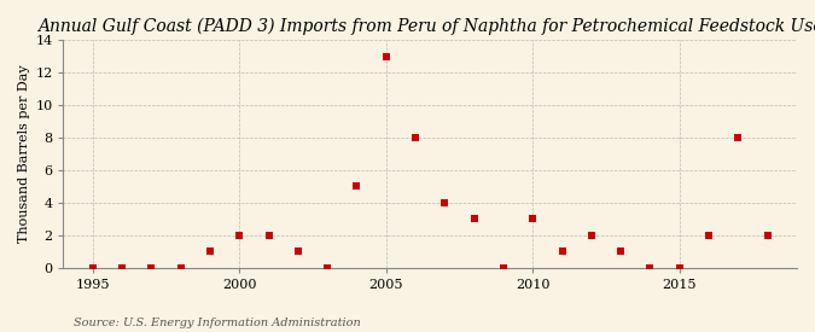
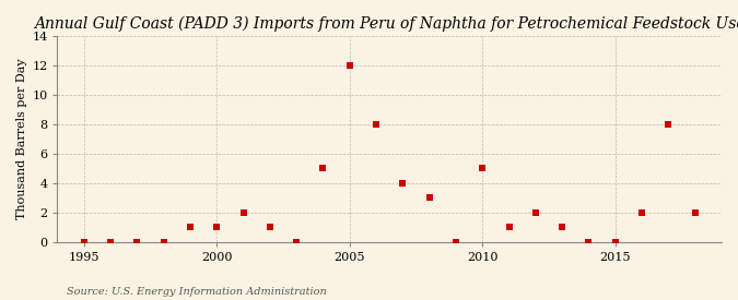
2000: 2 -> 1
2005: 13 -> 12
2010: 3 -> 5
